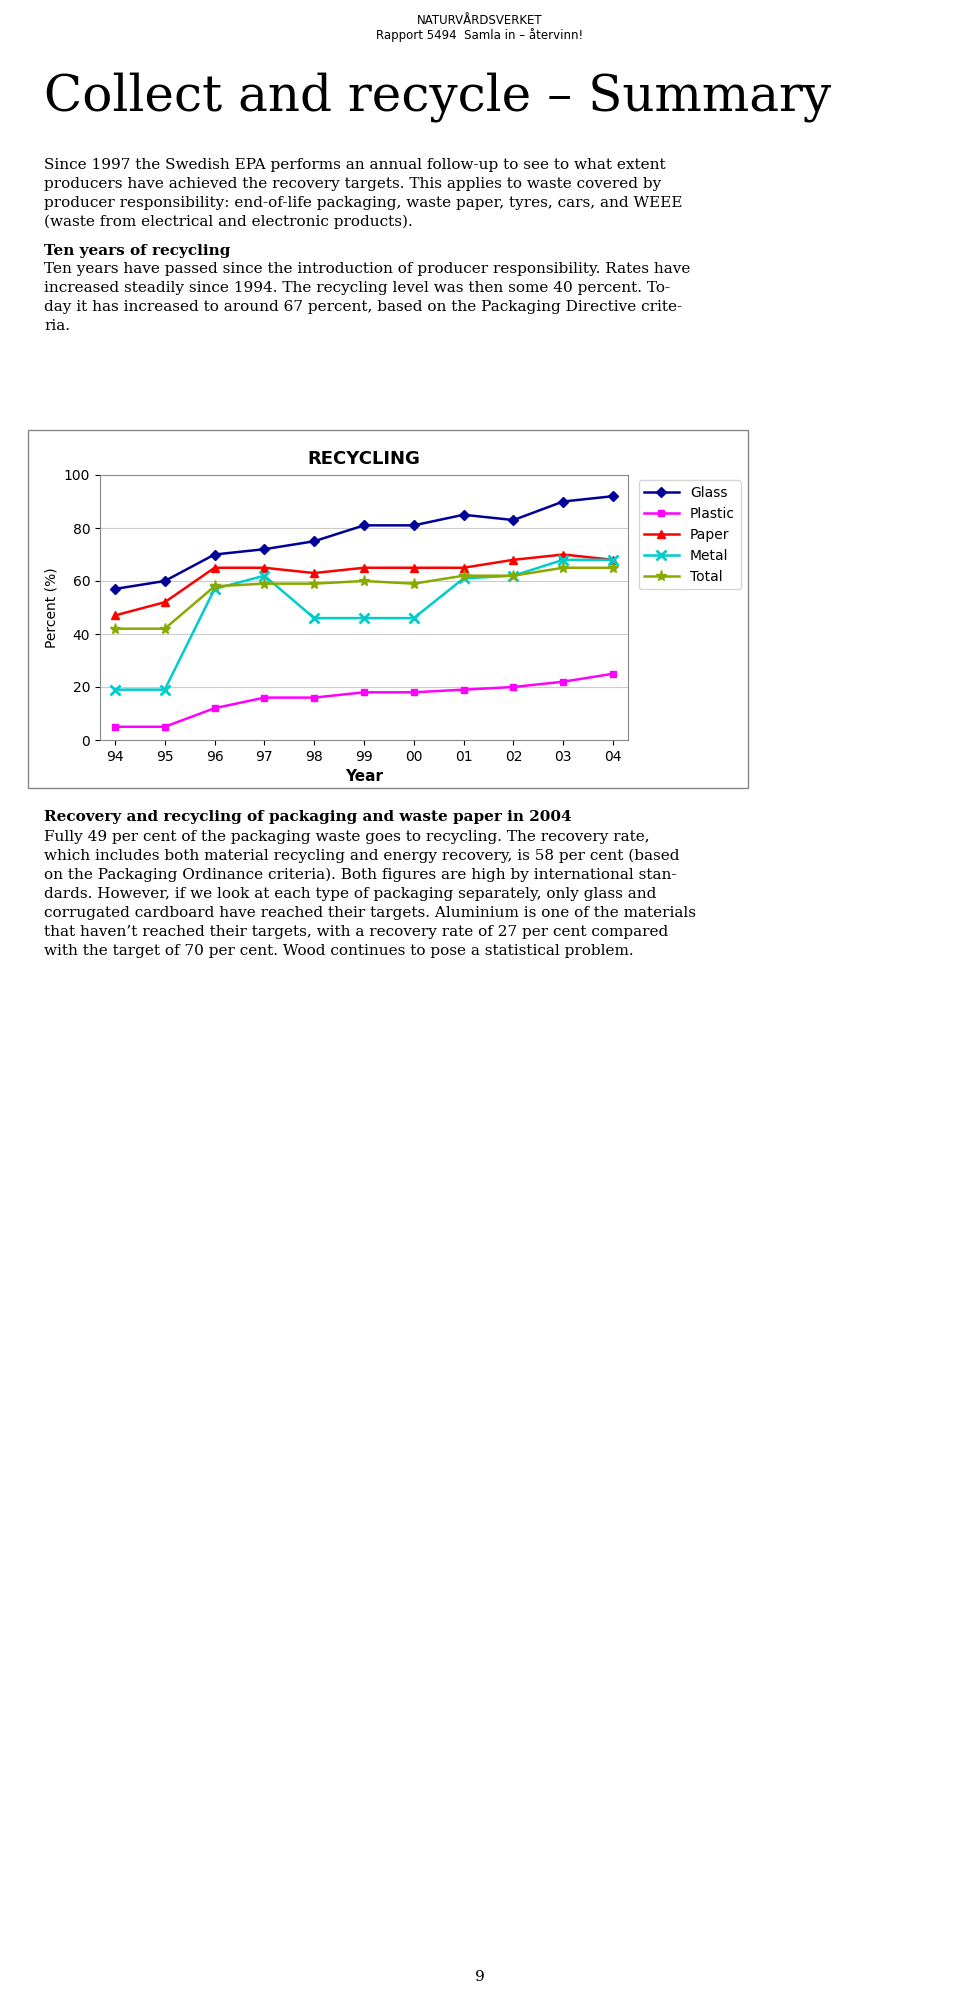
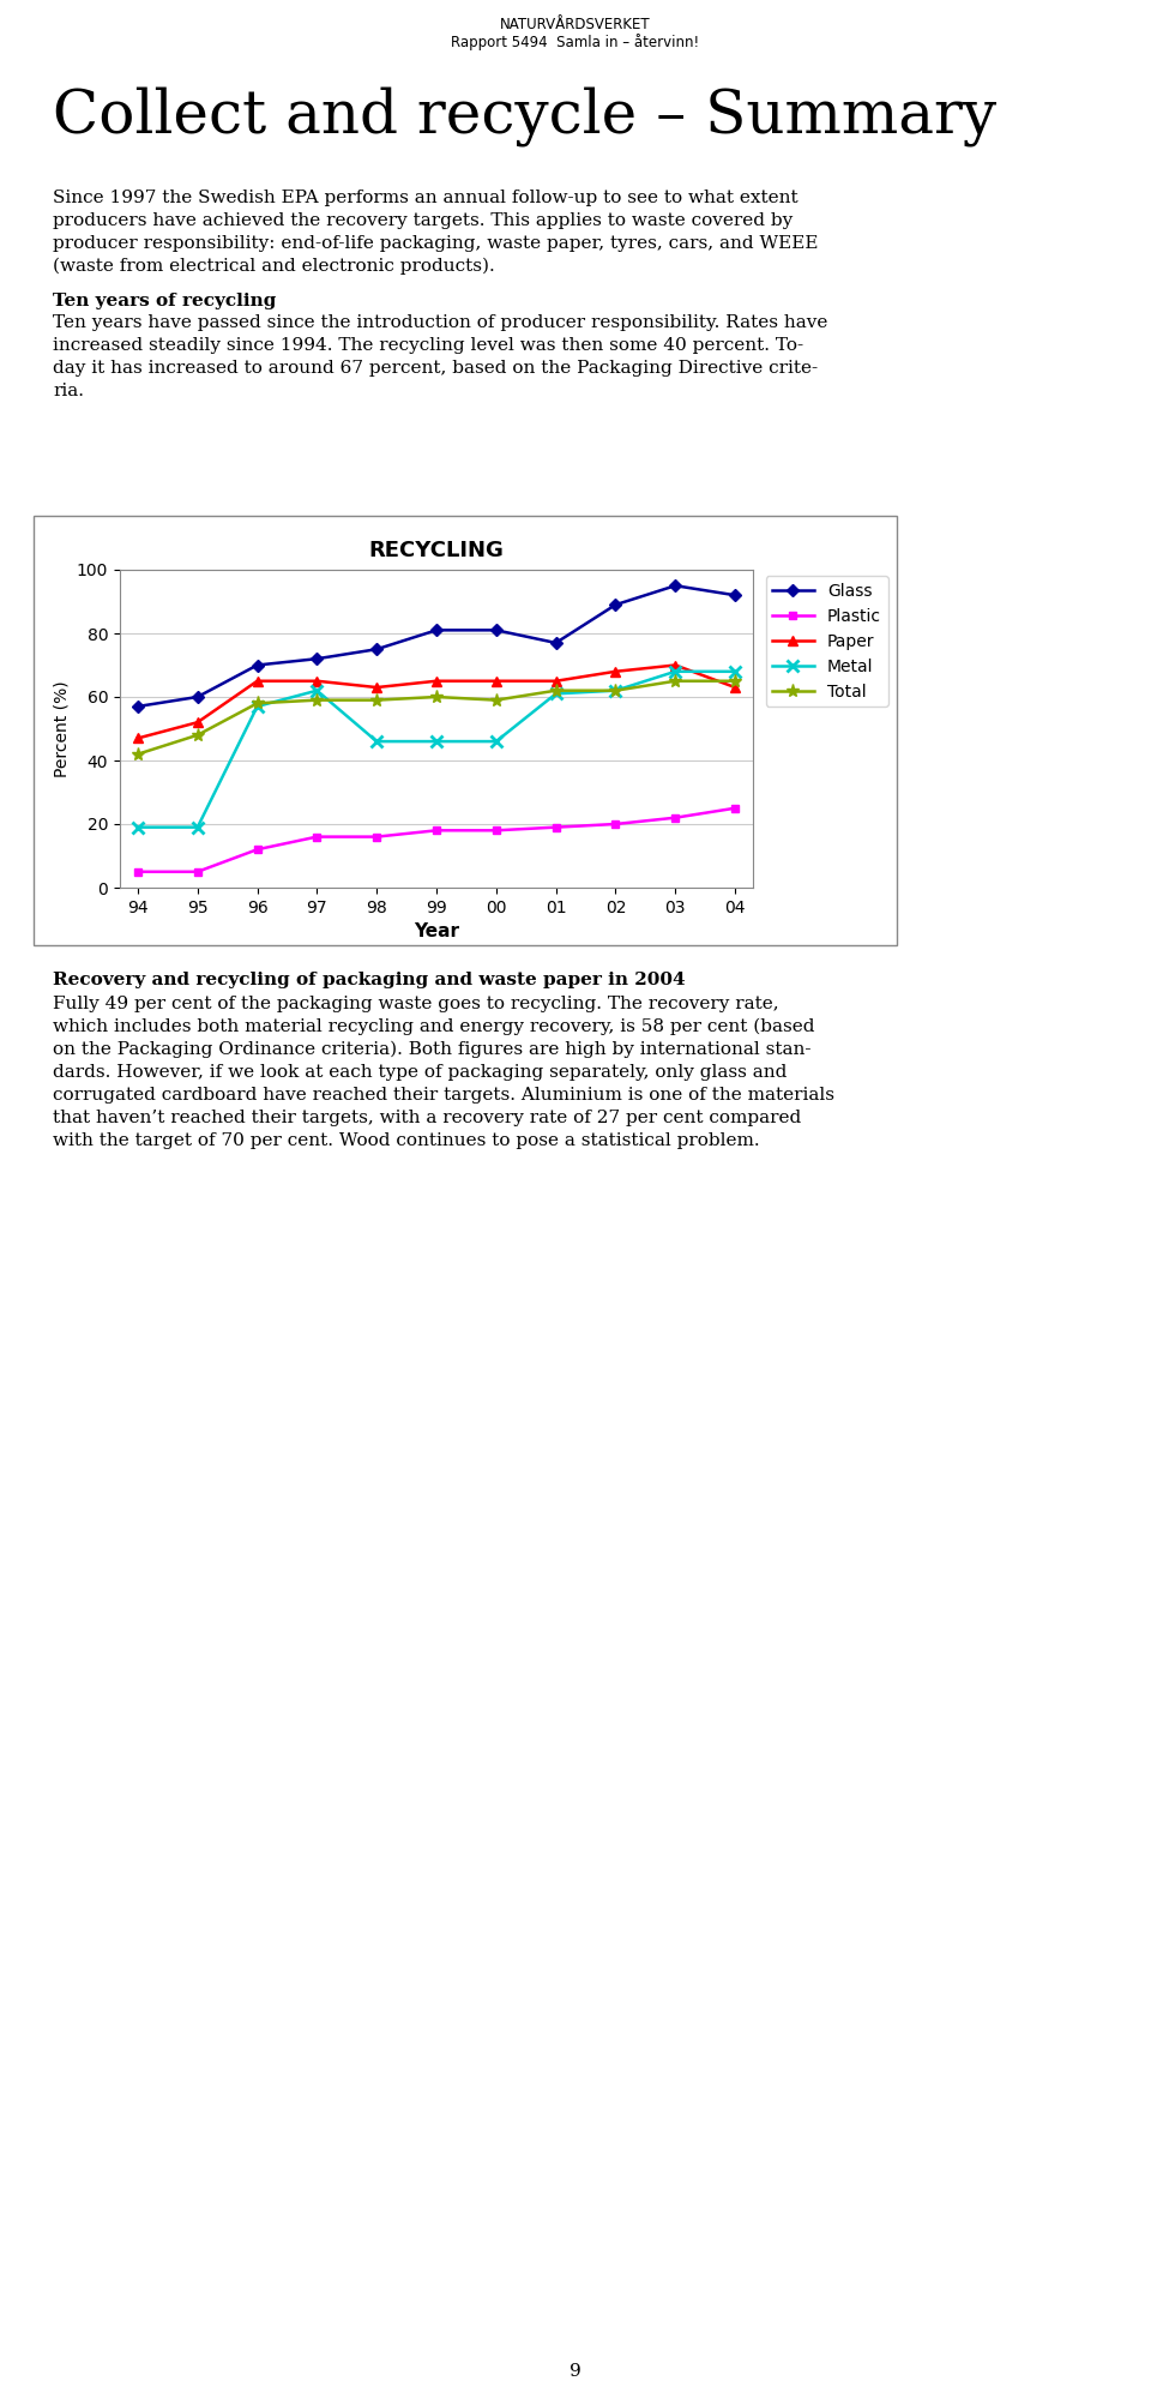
Total/95: 42 -> 48
Glass/01: 85 -> 77
Glass/02: 83 -> 89
Glass/03: 90 -> 95
Paper/04: 68 -> 63
